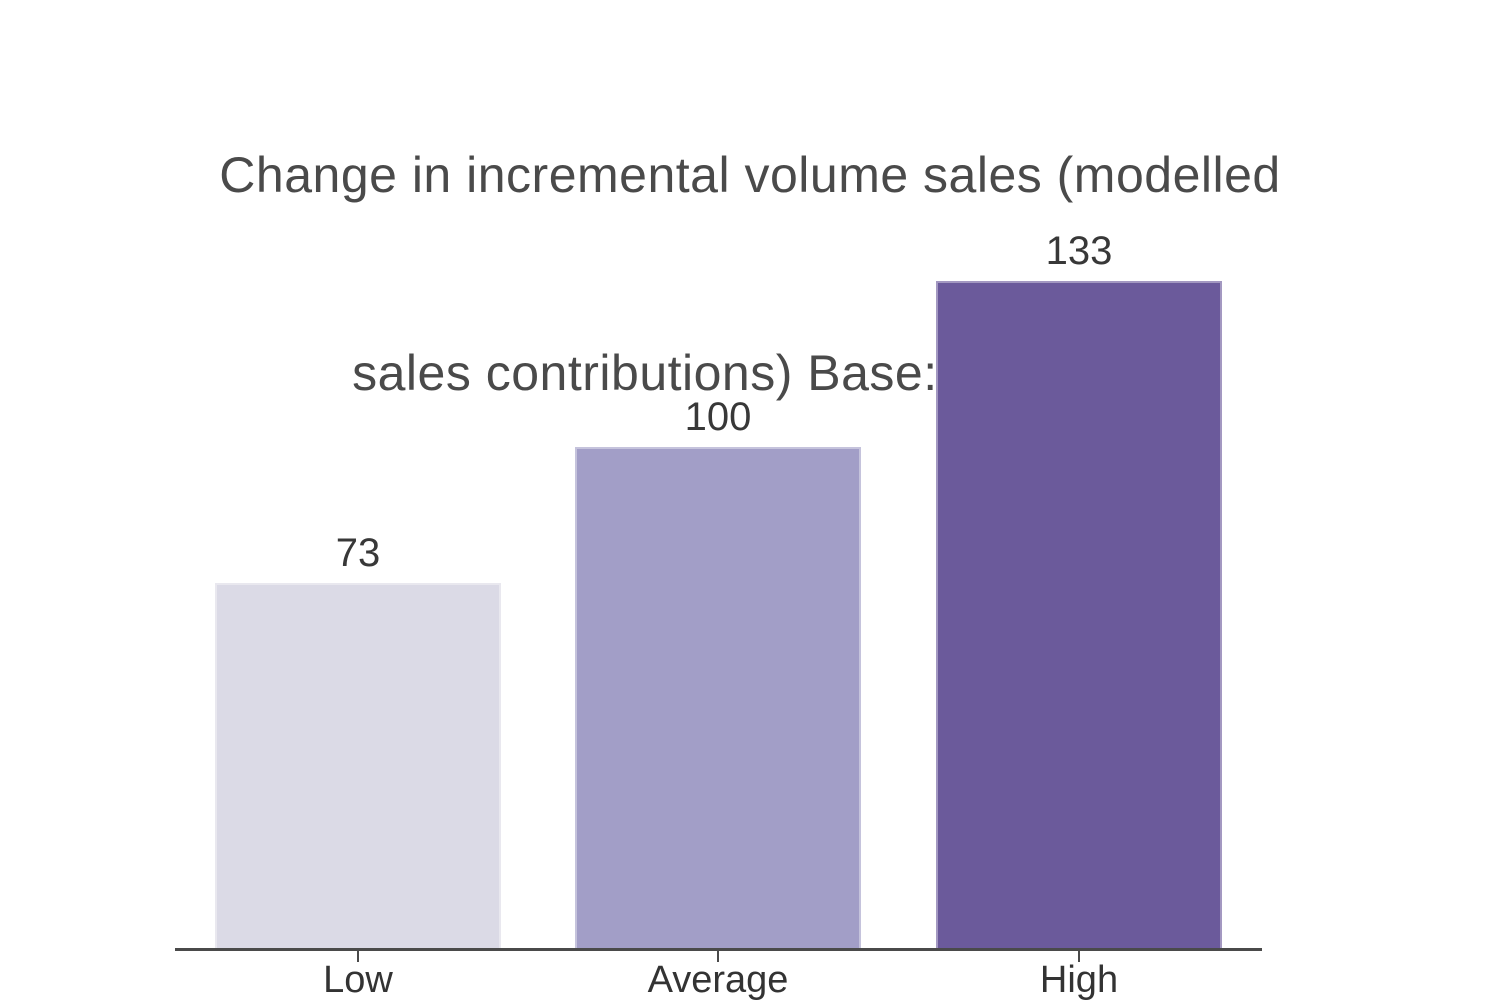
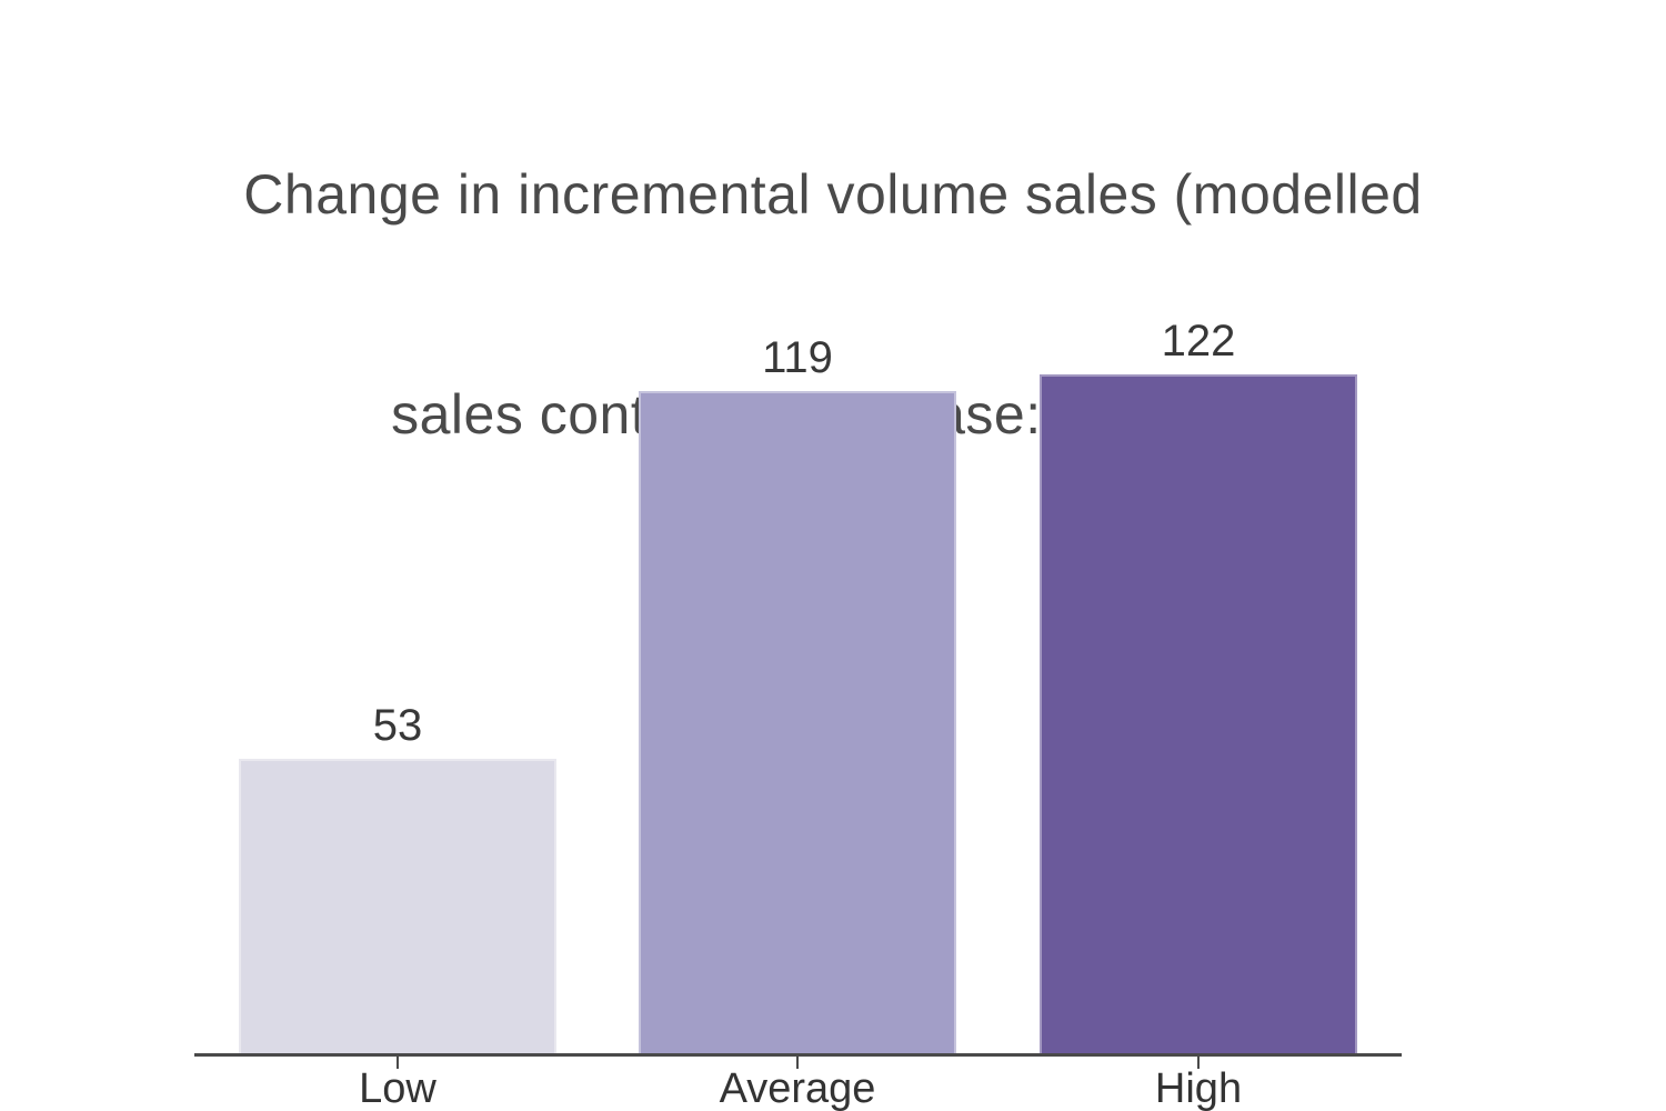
Low: 73 -> 53
Average: 100 -> 119
High: 133 -> 122
